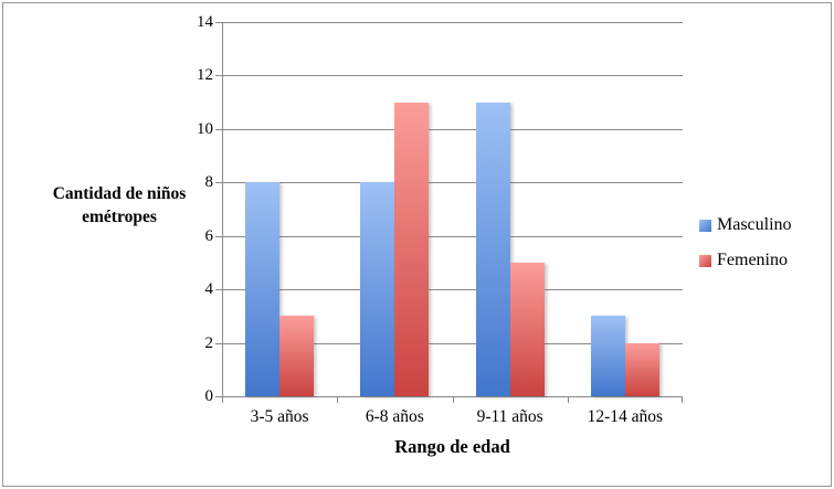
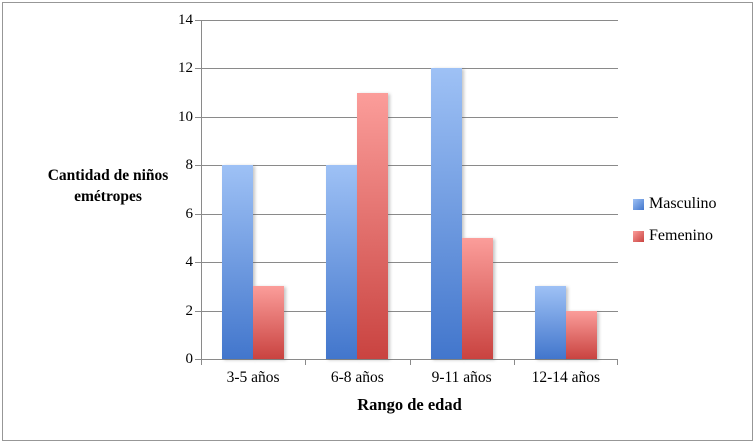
Masculino/9-11 años: 11 -> 12
